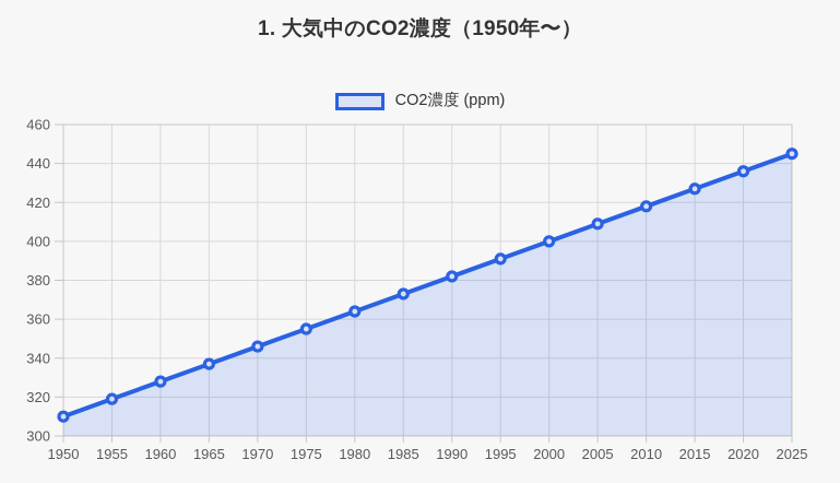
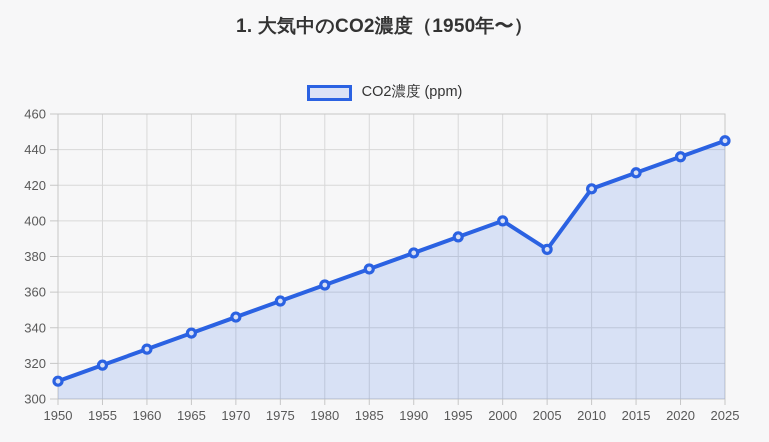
2005: 409 -> 384
